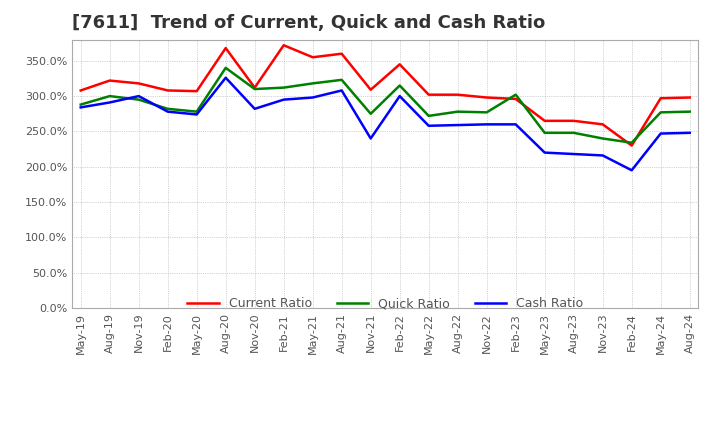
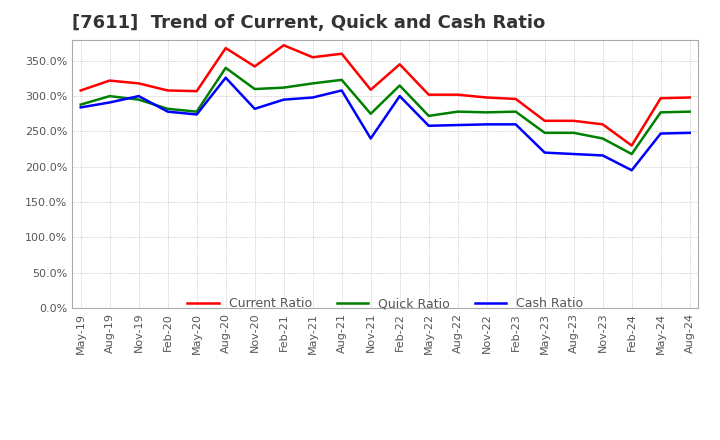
Current Ratio/Nov-20: 312% -> 342%
Quick Ratio/Feb-23: 302% -> 278%
Quick Ratio/Feb-24: 234% -> 218%
